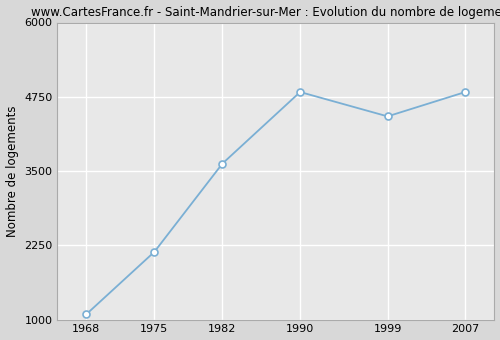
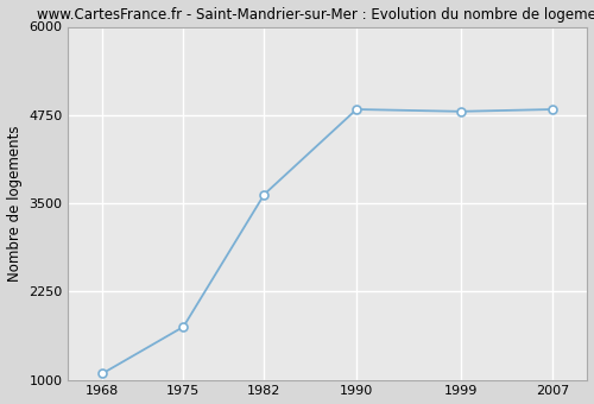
1975: 2140 -> 1750
1999: 4420 -> 4800
